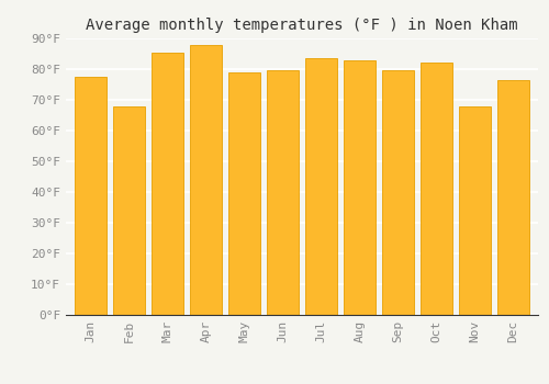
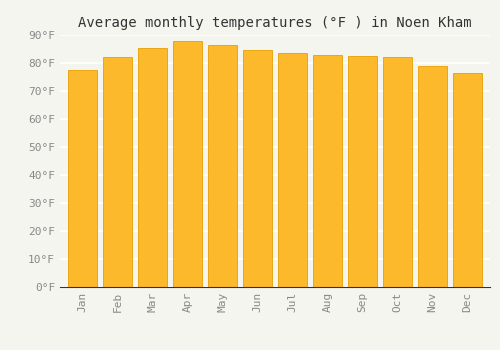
Feb: 68.0°F -> 82.0°F
May: 79.0°F -> 86.5°F
Jun: 79.5°F -> 84.5°F
Sep: 79.5°F -> 82.5°F
Nov: 68.0°F -> 79.0°F
